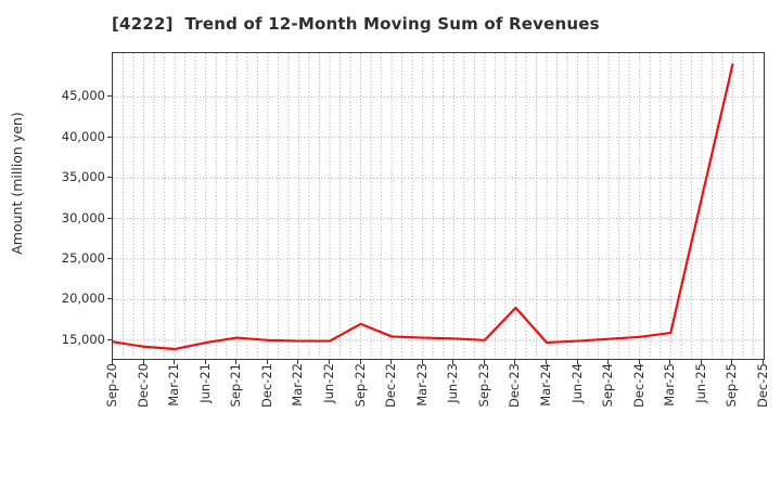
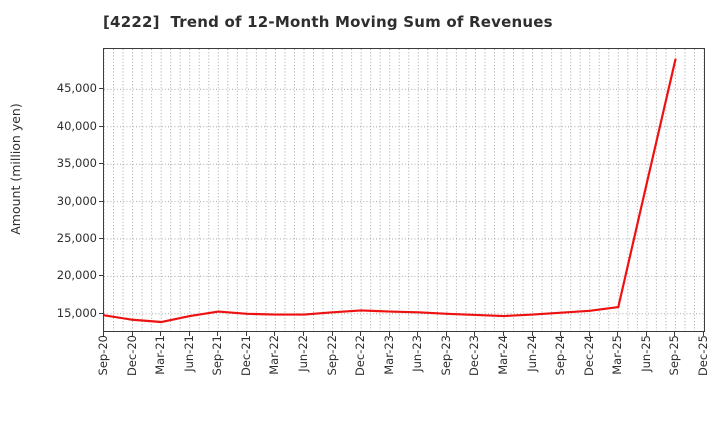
Sep-22: 17000 -> 15000
Dec-23: 19000 -> 15000
